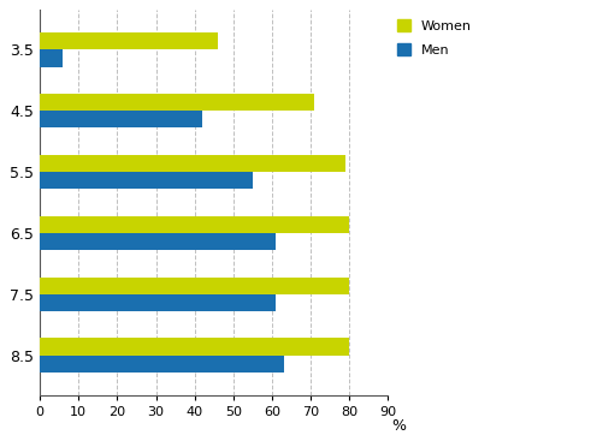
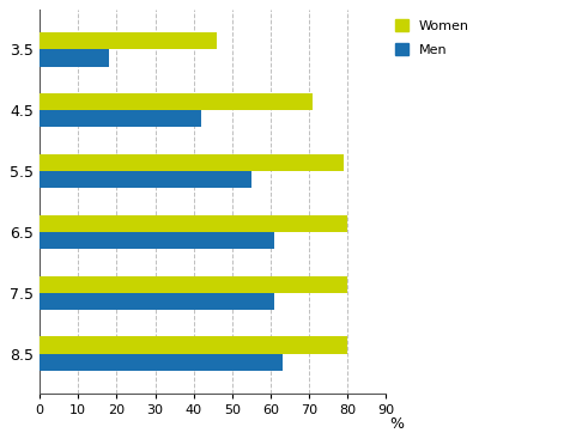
Men/3.5: 6 -> 18
